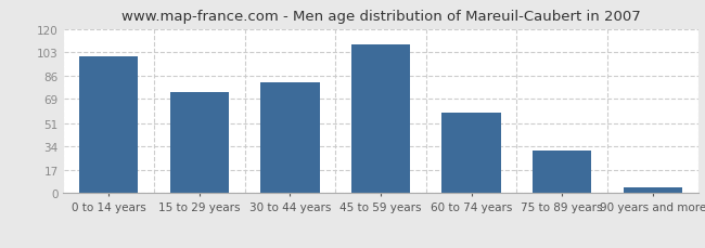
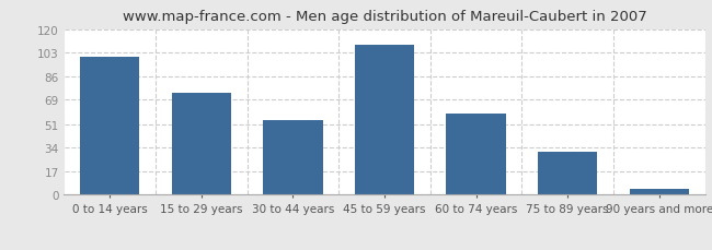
30 to 44 years: 81 -> 54
